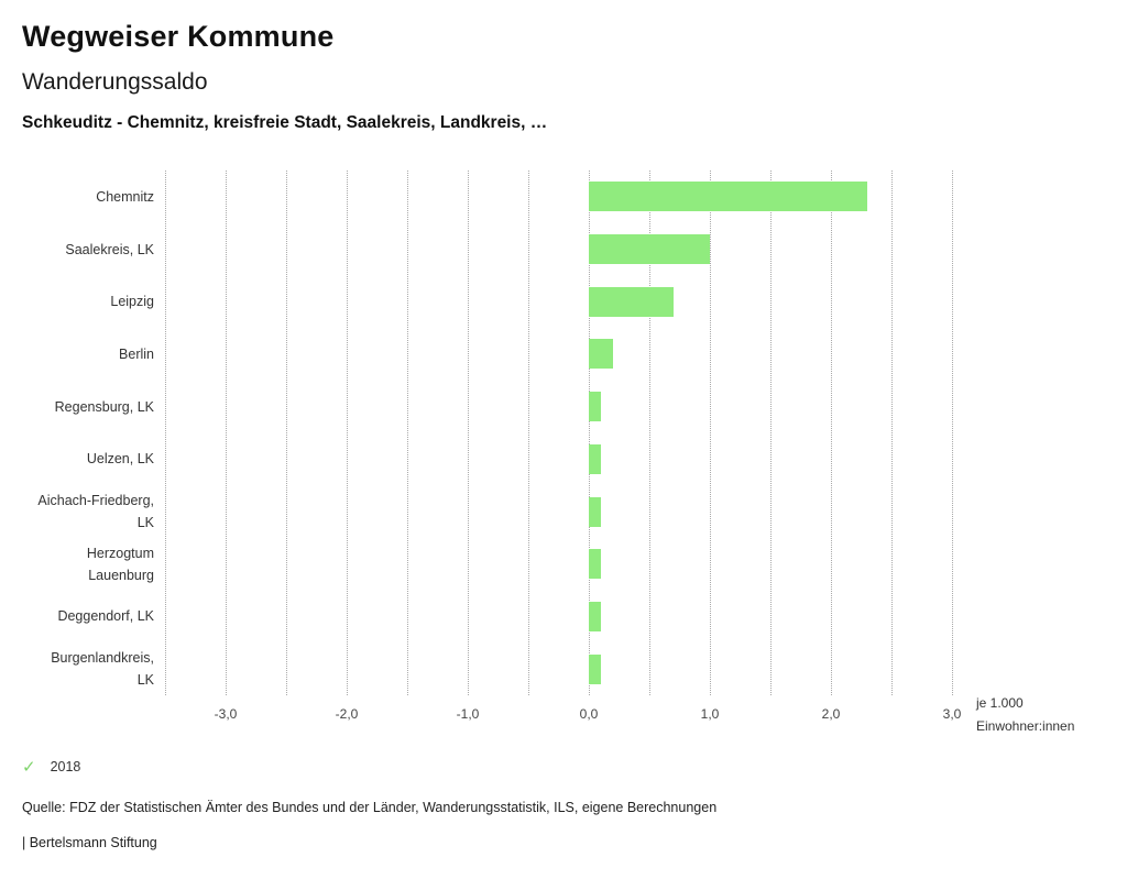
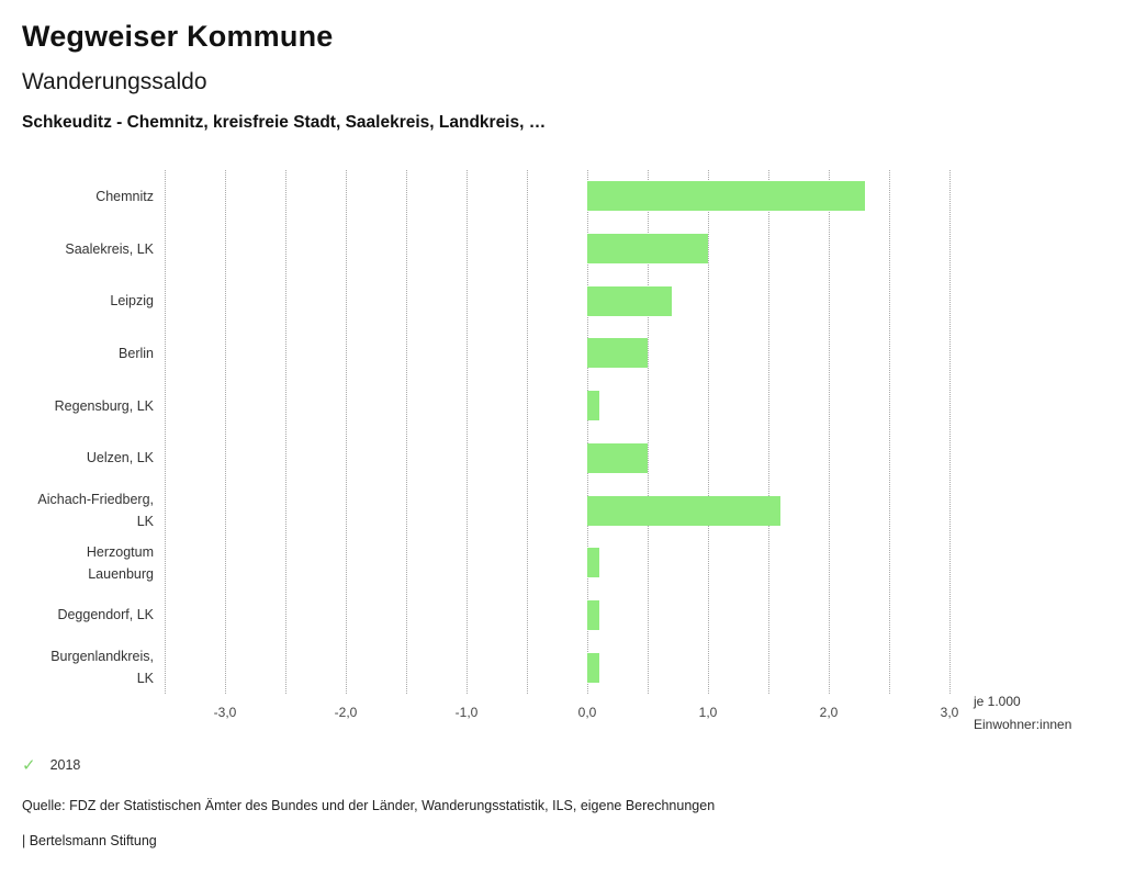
Berlin: 0,2 -> 0,5
Uelzen, LK: 0,1 -> 0,5
Aichach-Friedberg, LK: 0,1 -> 1,6
